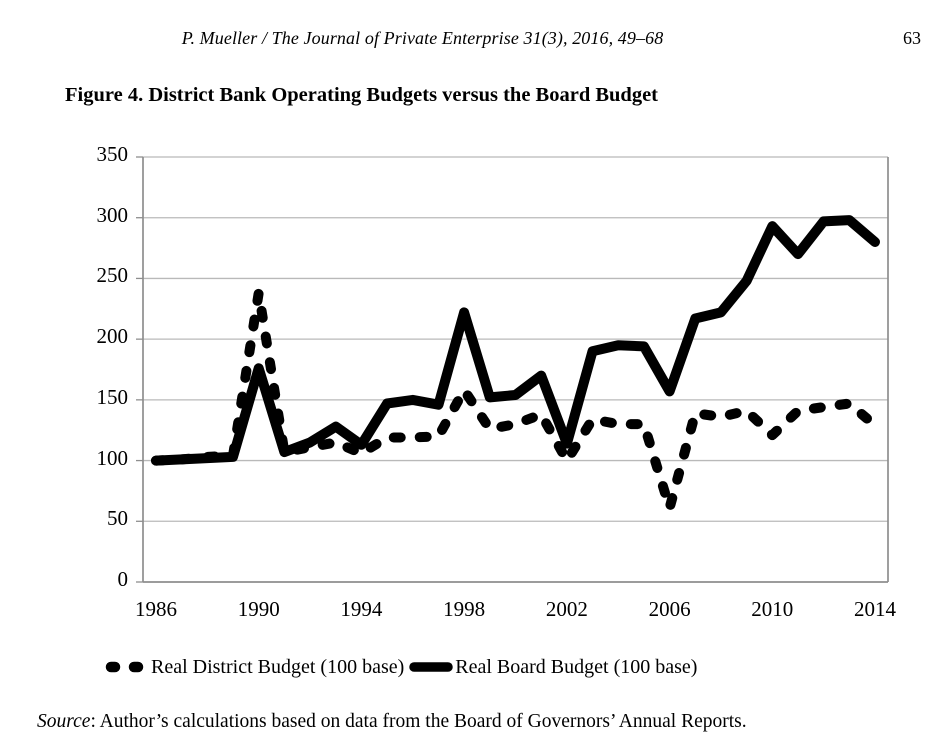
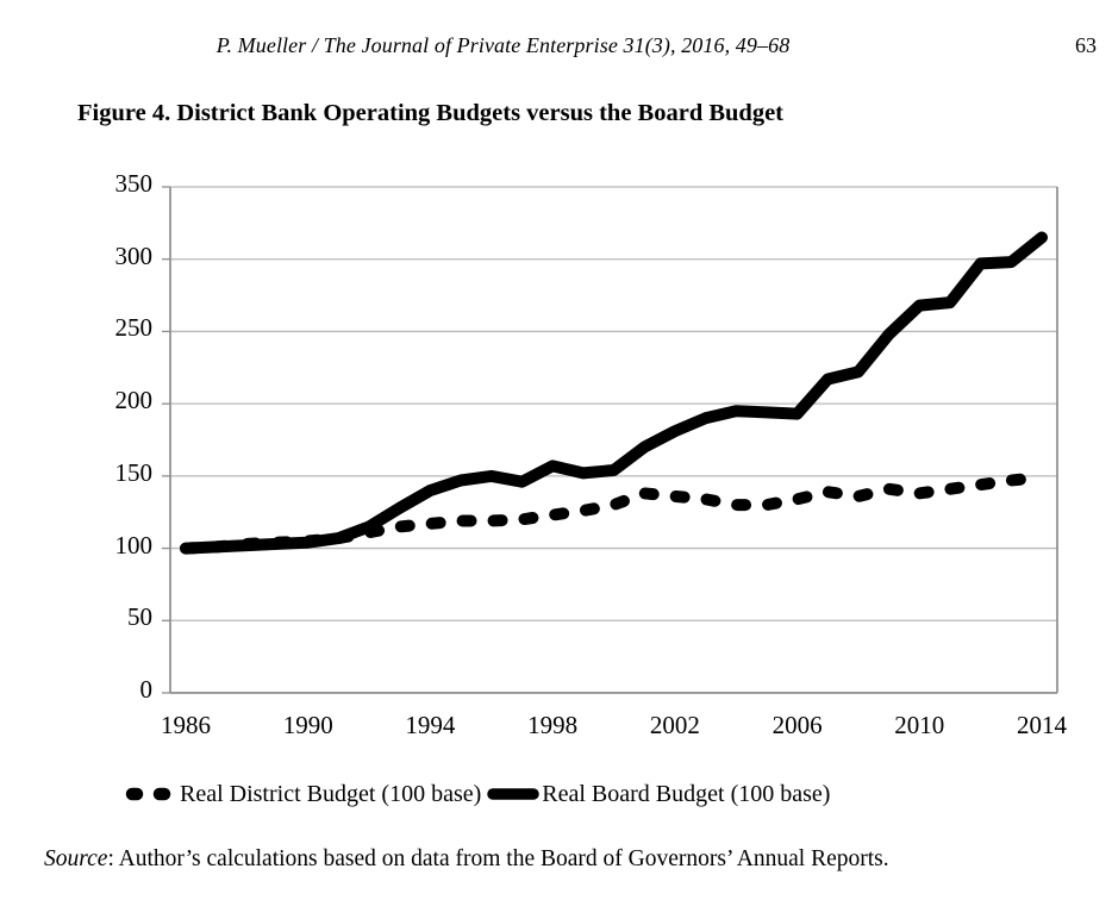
Real District Budget (100 base)/1990: 238 -> 105
Real Board Budget (100 base)/1990: 176 -> 104
Real District Budget (100 base)/1994: 106 -> 117
Real Board Budget (100 base)/1994: 113 -> 140
Real District Budget (100 base)/1998: 158 -> 123
Real Board Budget (100 base)/1998: 222 -> 157
Real District Budget (100 base)/2002: 100 -> 136
Real Board Budget (100 base)/2002: 114 -> 181
Real District Budget (100 base)/2006: 61 -> 134
Real Board Budget (100 base)/2006: 157 -> 193
Real District Budget (100 base)/2010: 121 -> 138
Real Board Budget (100 base)/2010: 293 -> 268
Real District Budget (100 base)/2014: 129 -> 149
Real Board Budget (100 base)/2014: 280 -> 315
